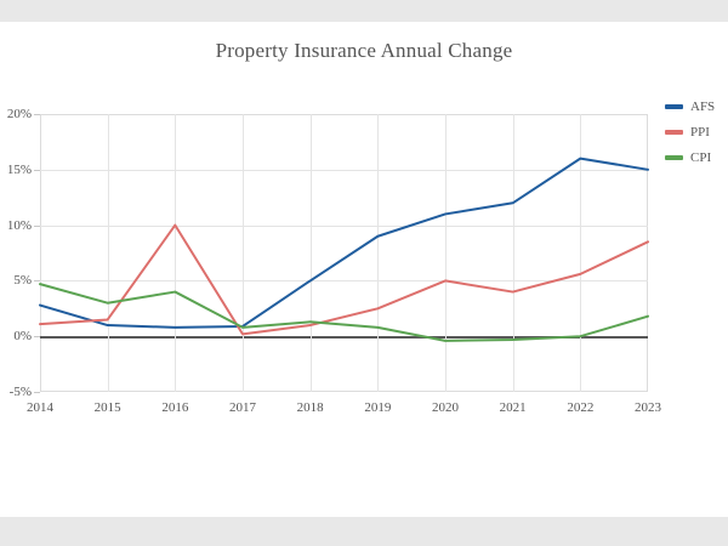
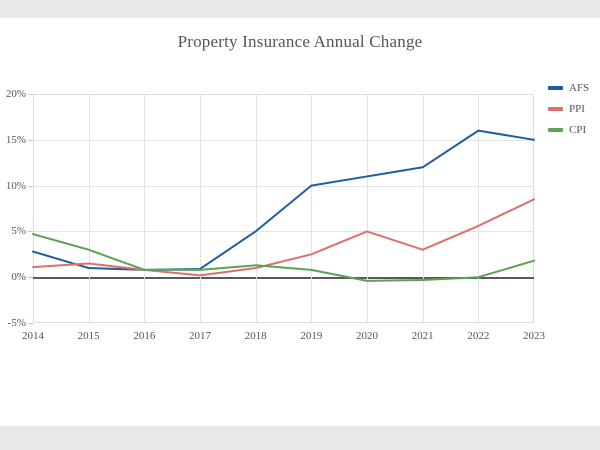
PPI/2016: 10% -> 1%
CPI/2016: 4% -> 1%
AFS/2019: 9% -> 10%
PPI/2021: 4% -> 3%
